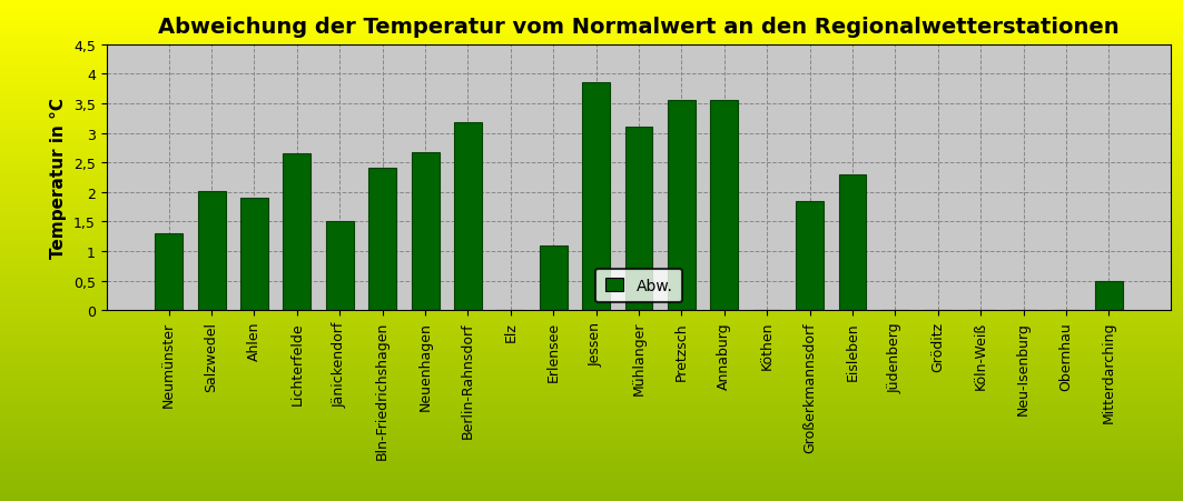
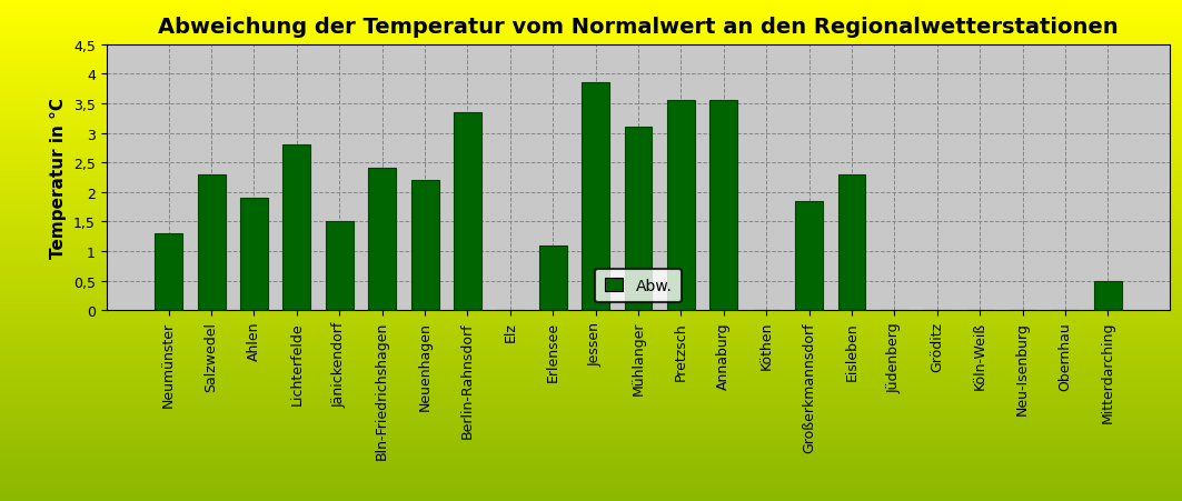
Salzwedel: 2,02 -> 2,30
Lichterfelde: 2,66 -> 2,80
Neuenhagen: 2,68 -> 2,20
Berlin-Rahnsdorf: 3,18 -> 3,35
